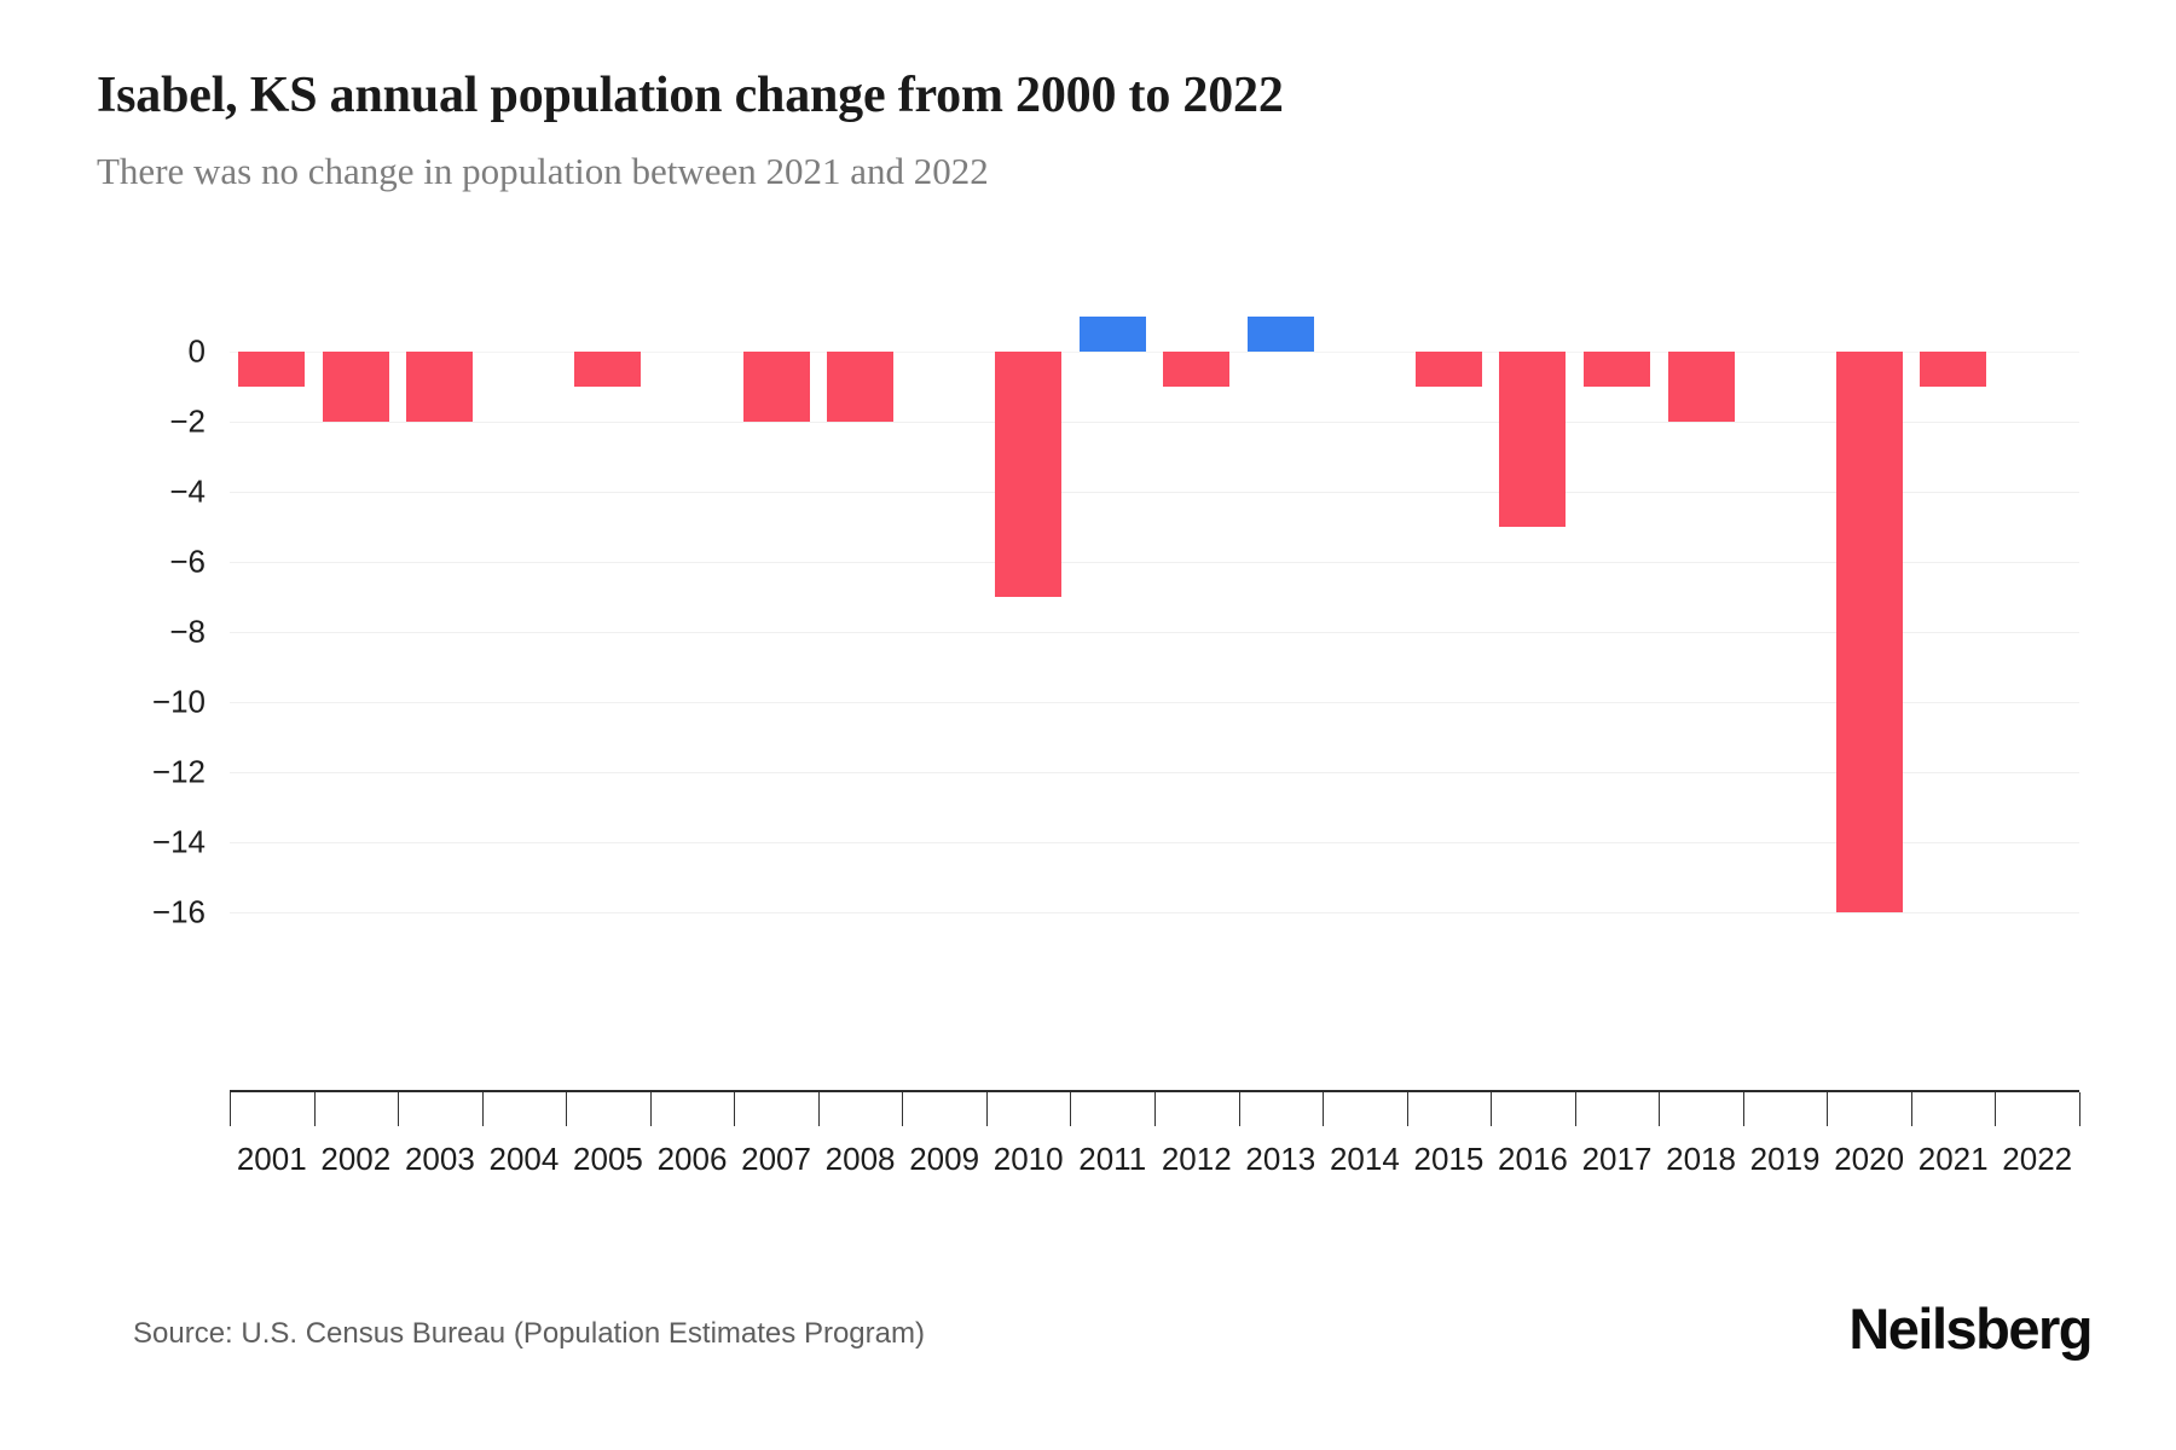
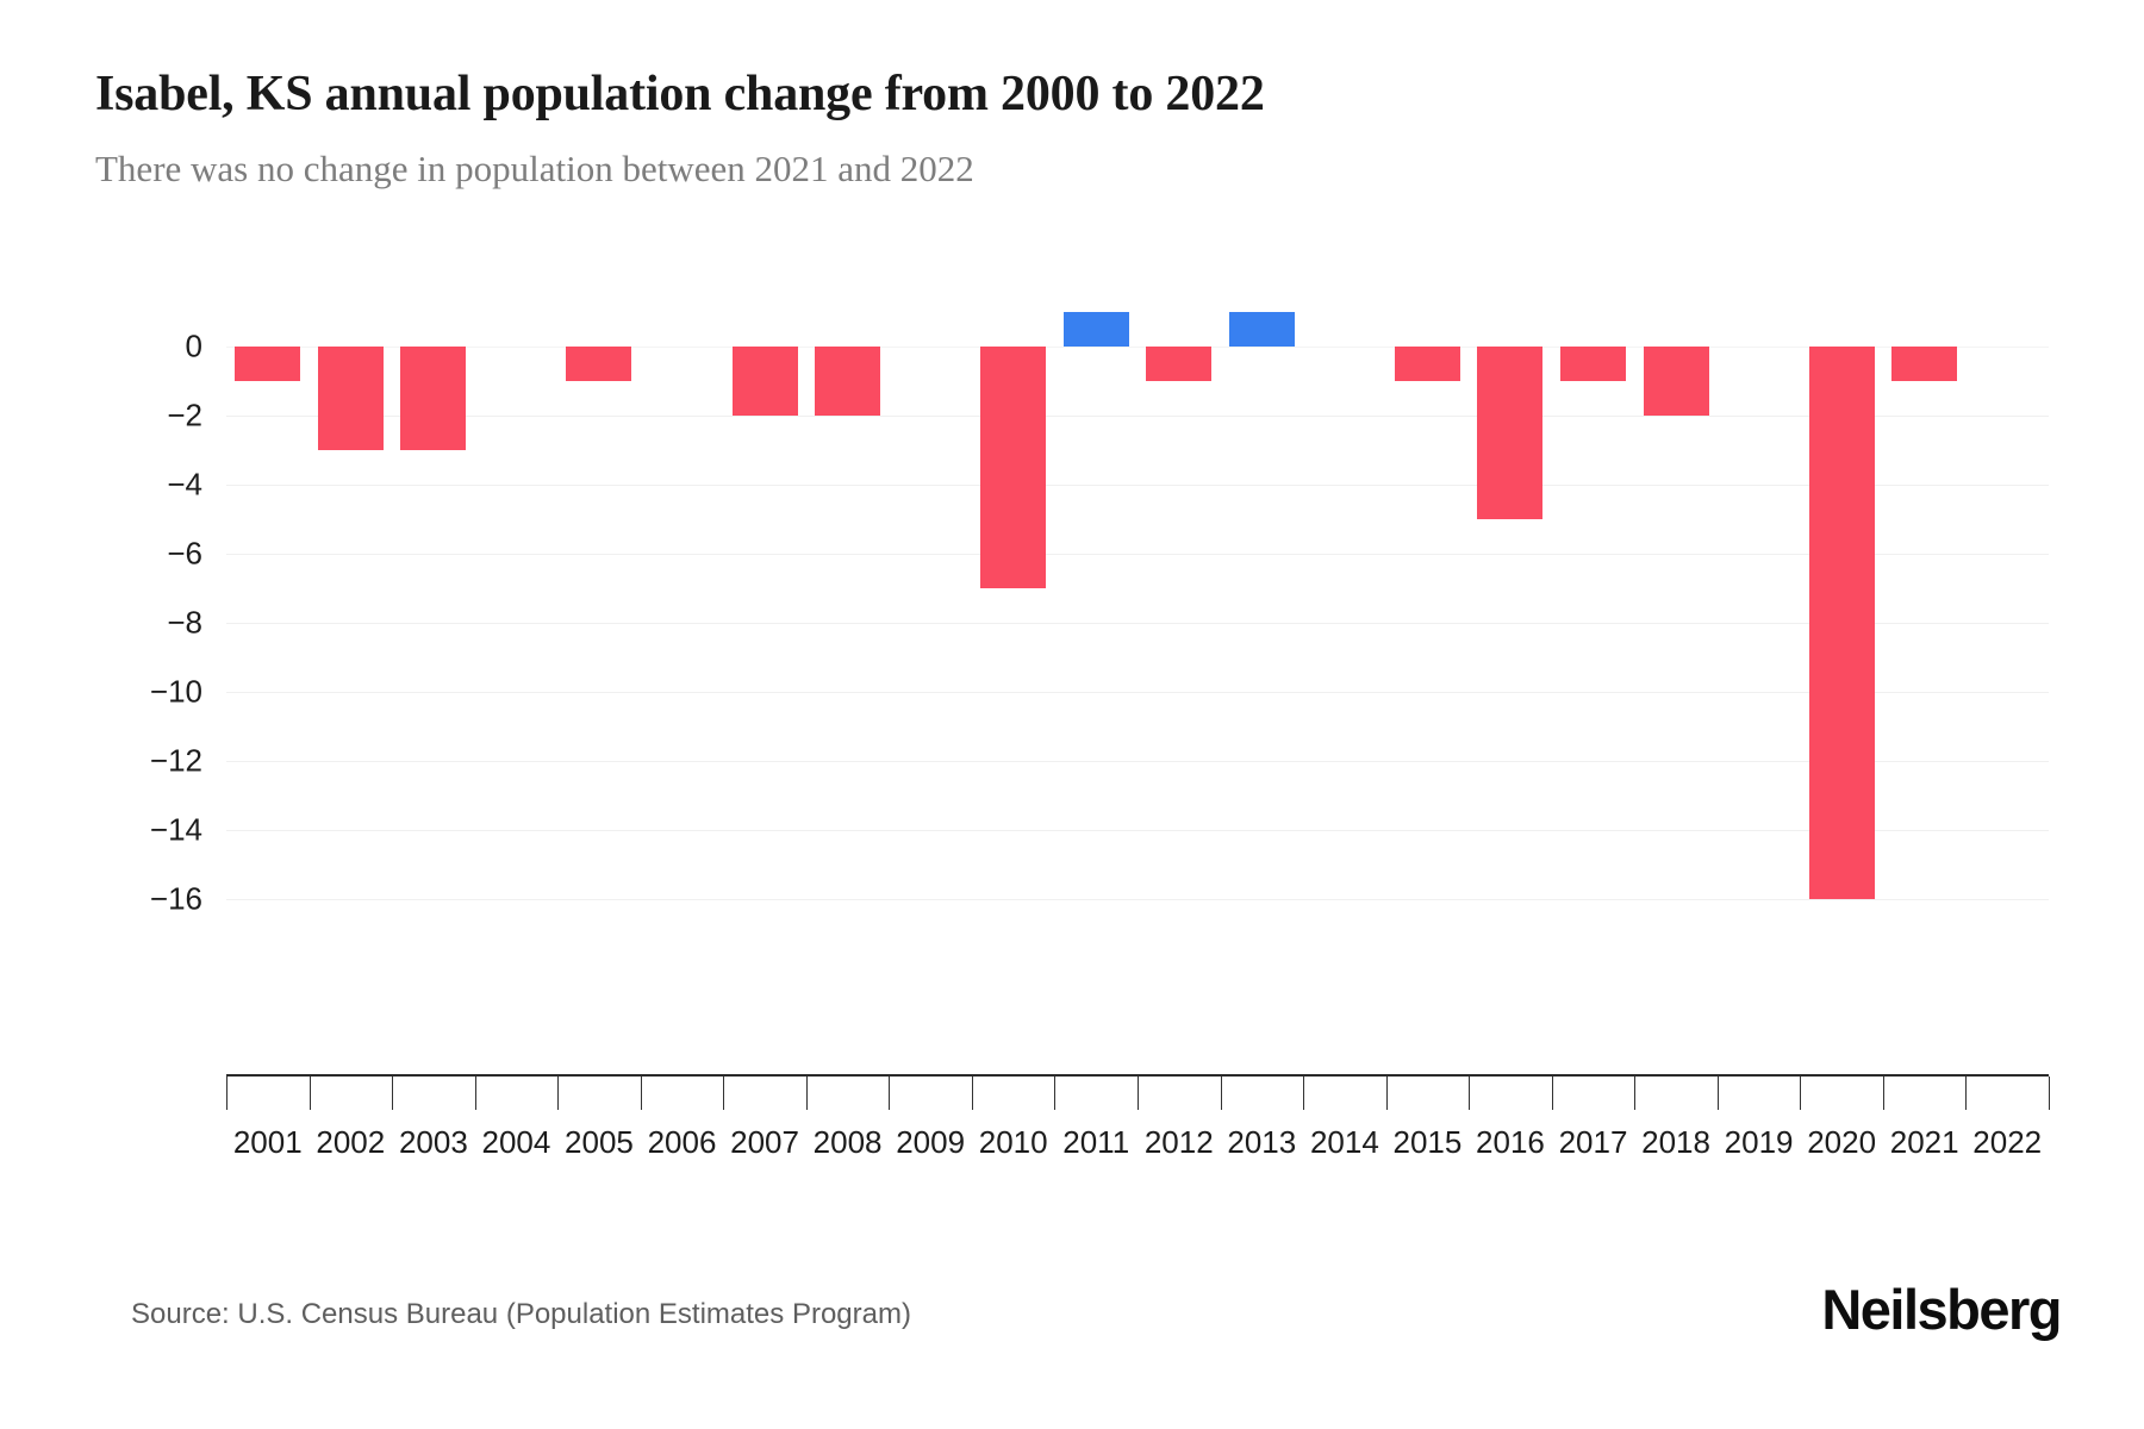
2002: -2 -> -3
2003: -2 -> -3
